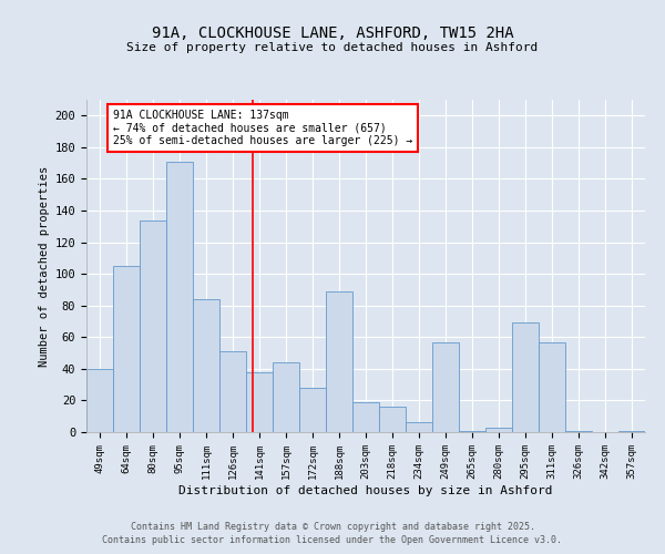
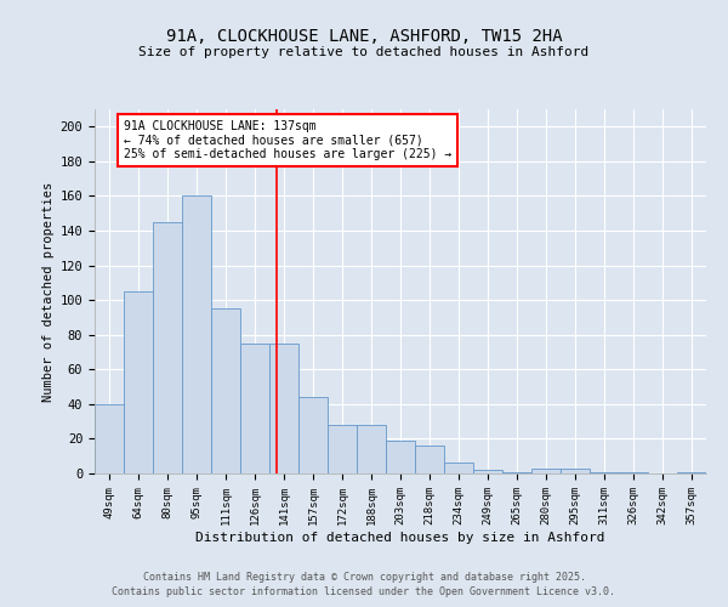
80sqm: 134 -> 145
95sqm: 171 -> 160
111sqm: 84 -> 95
126sqm: 51 -> 75
141sqm: 38 -> 75
188sqm: 89 -> 28
249sqm: 57 -> 2
295sqm: 69 -> 3
311sqm: 57 -> 1
